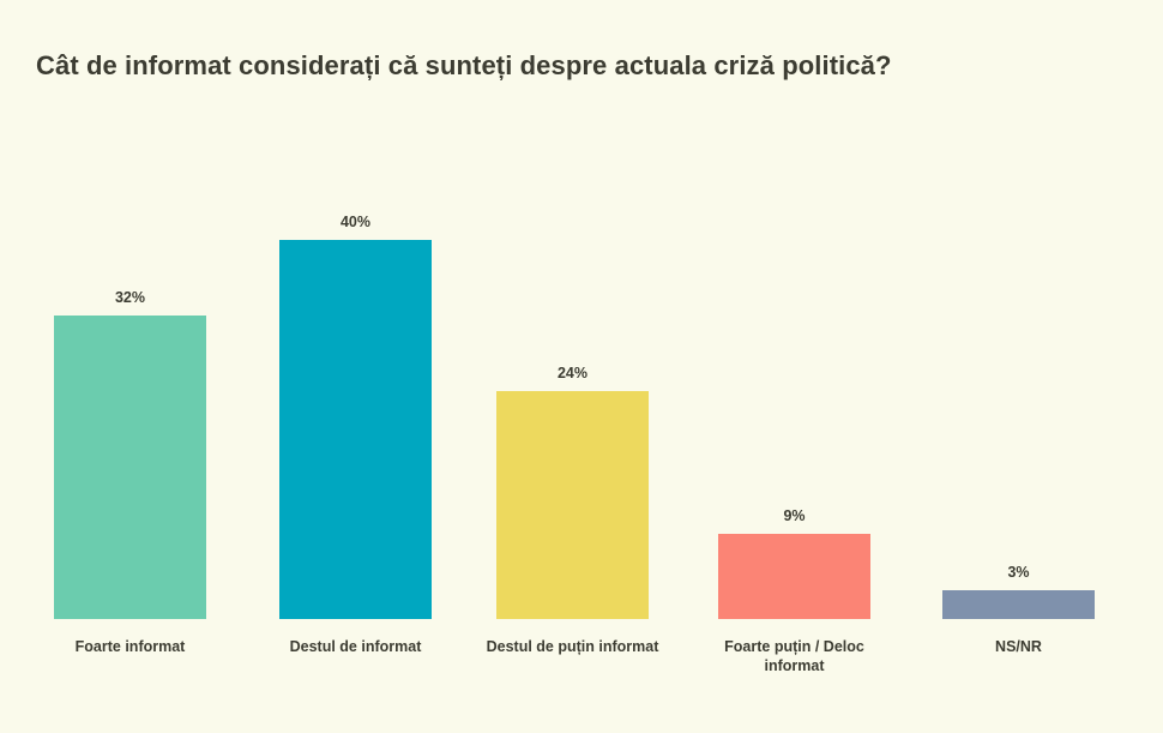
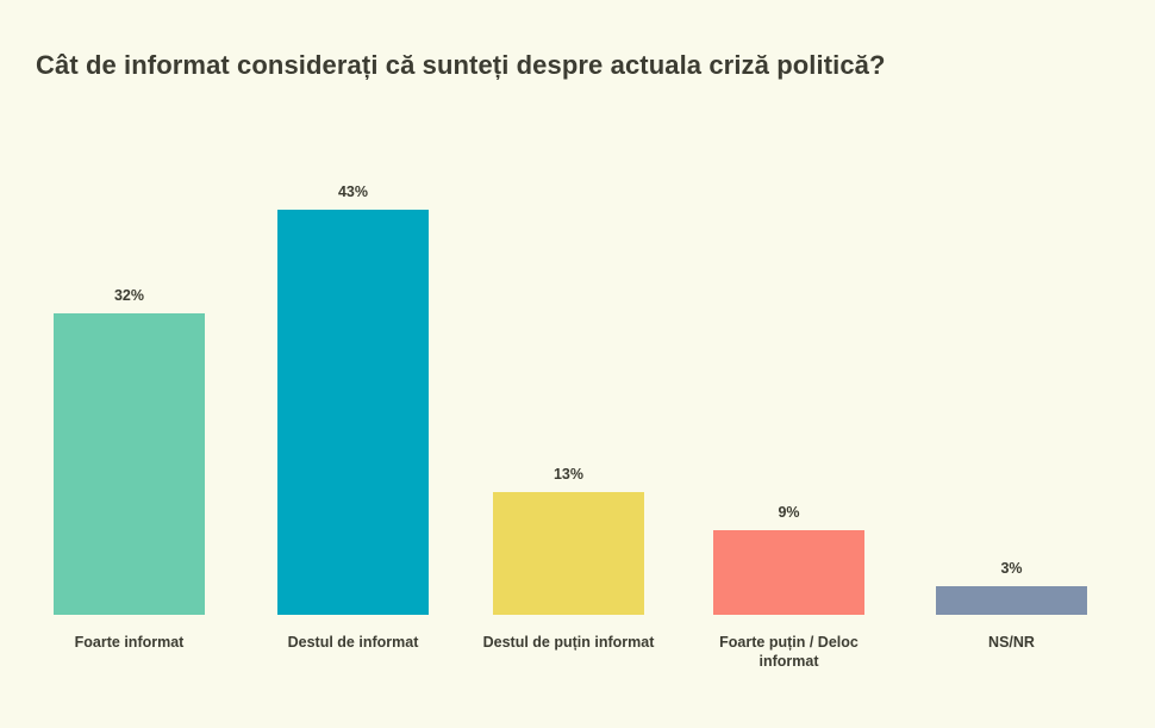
Destul de informat: 40% -> 43%
Destul de puțin informat: 24% -> 13%
